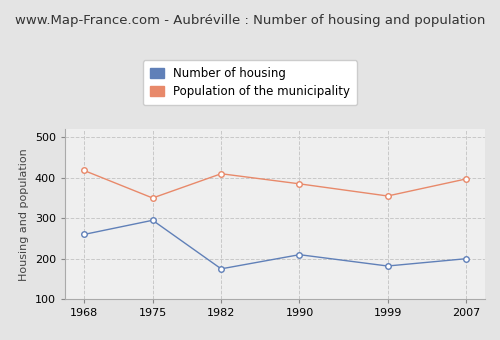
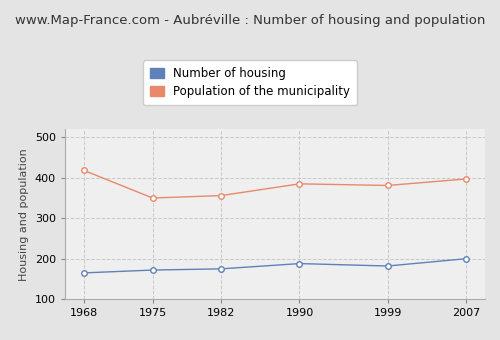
Number of housing/1968: 260 -> 165
Number of housing/1975: 295 -> 172
Population of the municipality/1982: 410 -> 356
Number of housing/1990: 210 -> 188
Population of the municipality/1999: 355 -> 381
